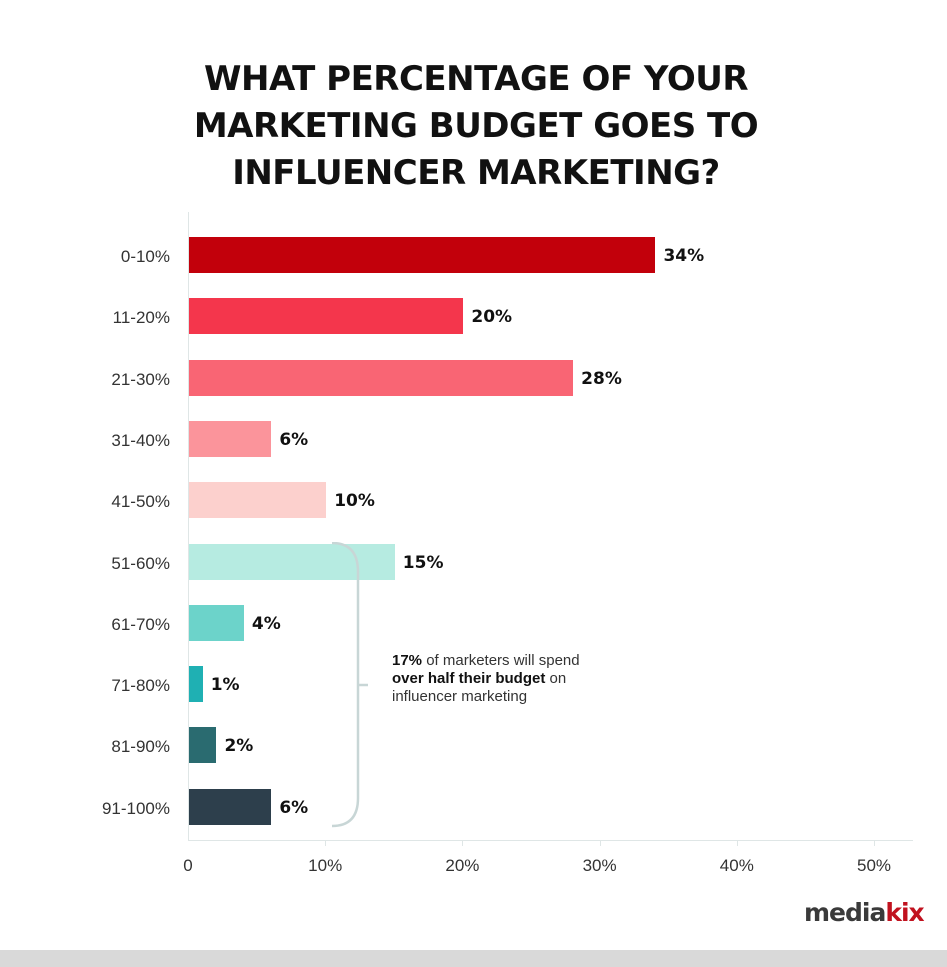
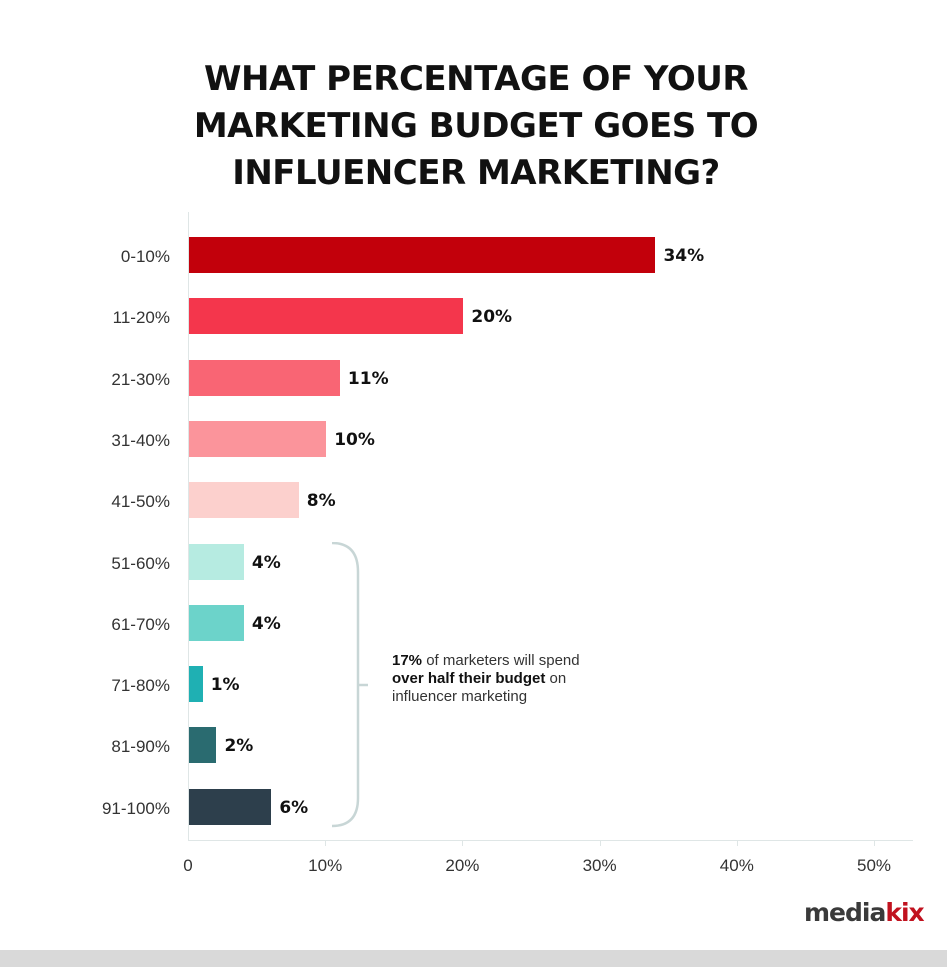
21-30%: 28% -> 11%
31-40%: 6% -> 10%
41-50%: 10% -> 8%
51-60%: 15% -> 4%
